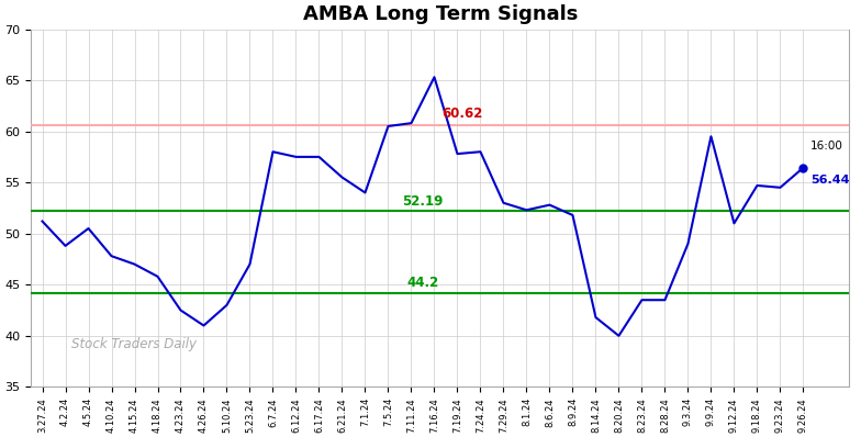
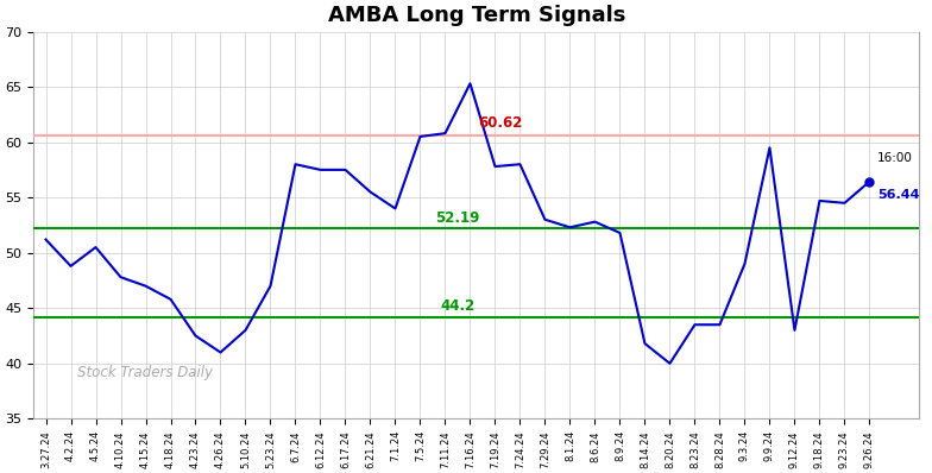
9.12.24: 51.0 -> 43.0
